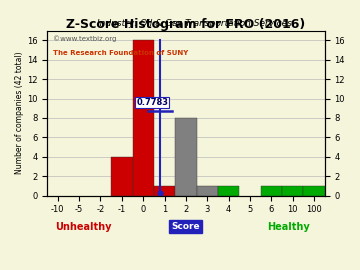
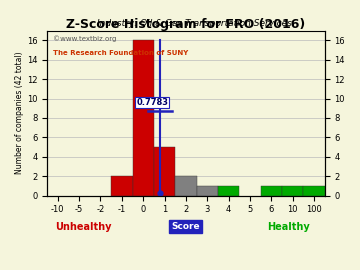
-1: 4 -> 2
1: 1 -> 5
2: 8 -> 2
